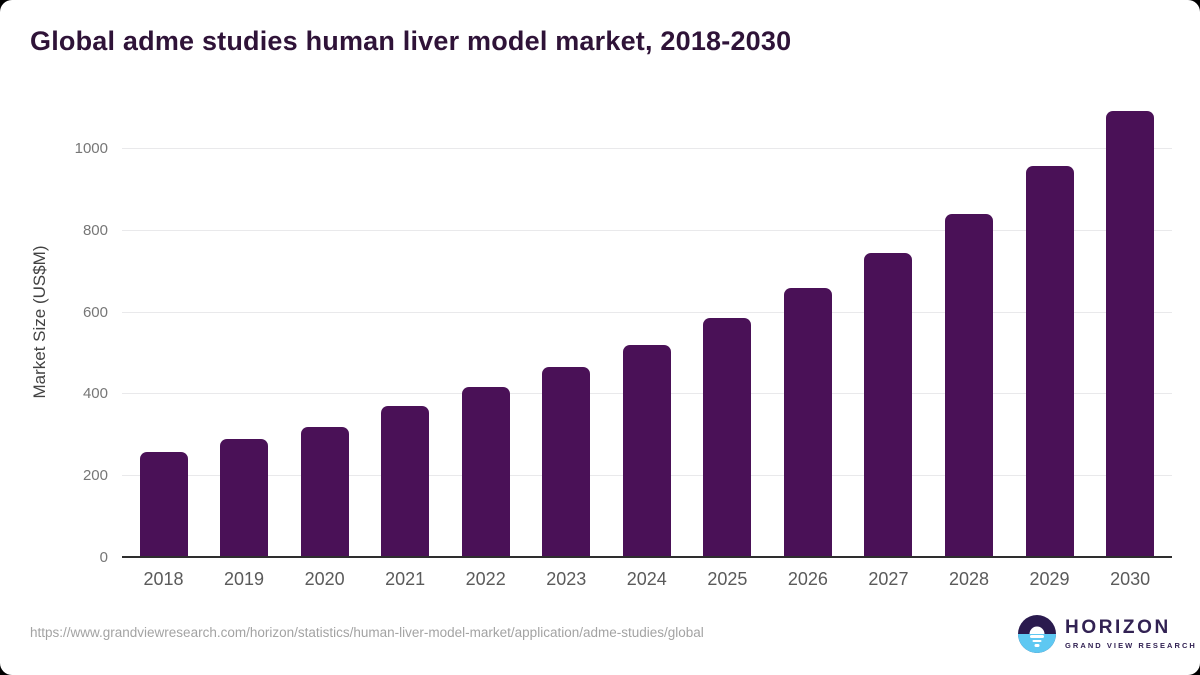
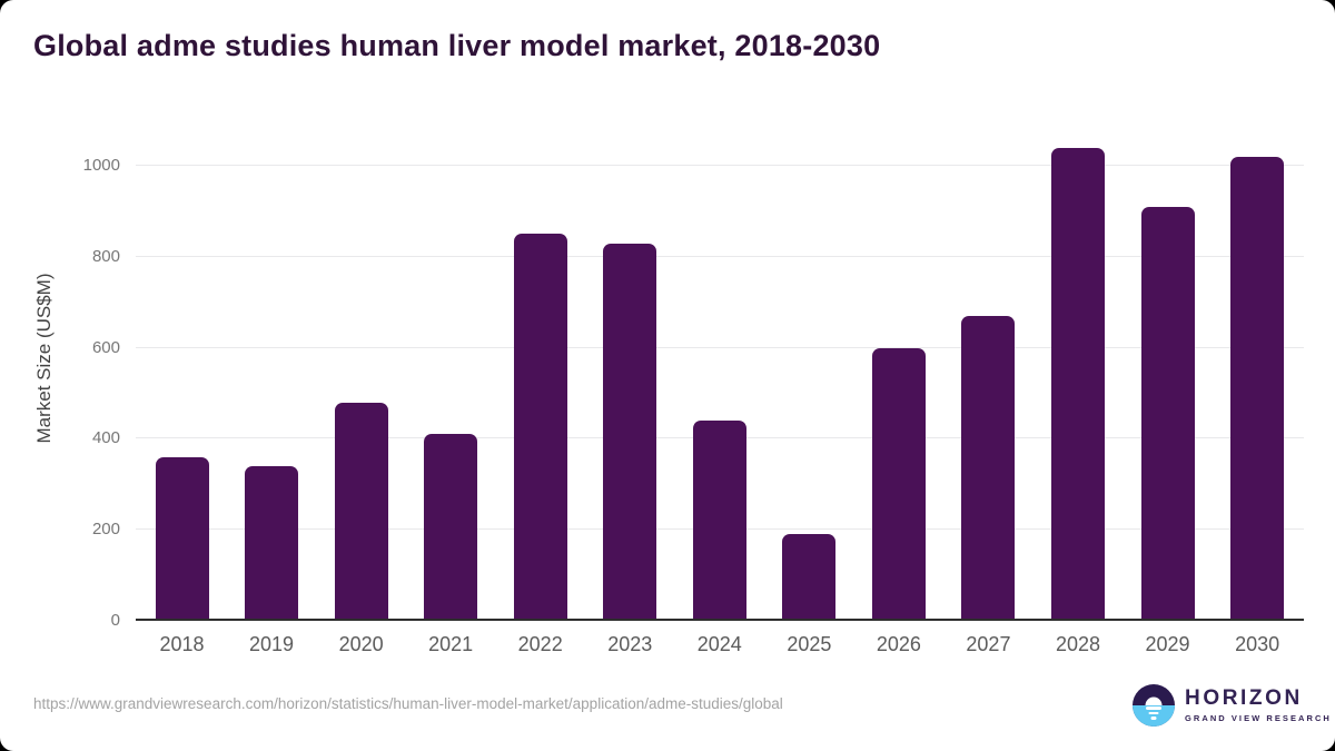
2018: 260 -> 360
2019: 290 -> 340
2020: 320 -> 480
2021: 370 -> 410
2022: 420 -> 850
2023: 470 -> 830
2024: 520 -> 440
2025: 590 -> 190
2026: 660 -> 600
2027: 740 -> 670
2028: 840 -> 1040
2029: 960 -> 910
2030: 1090 -> 1020
